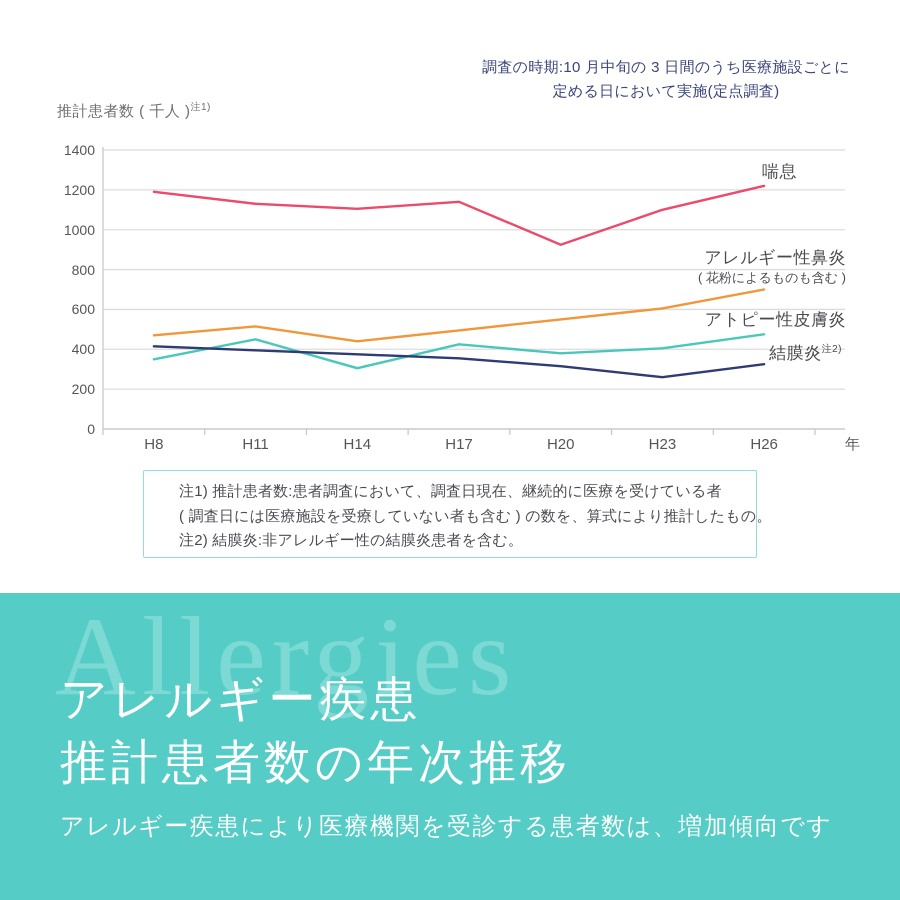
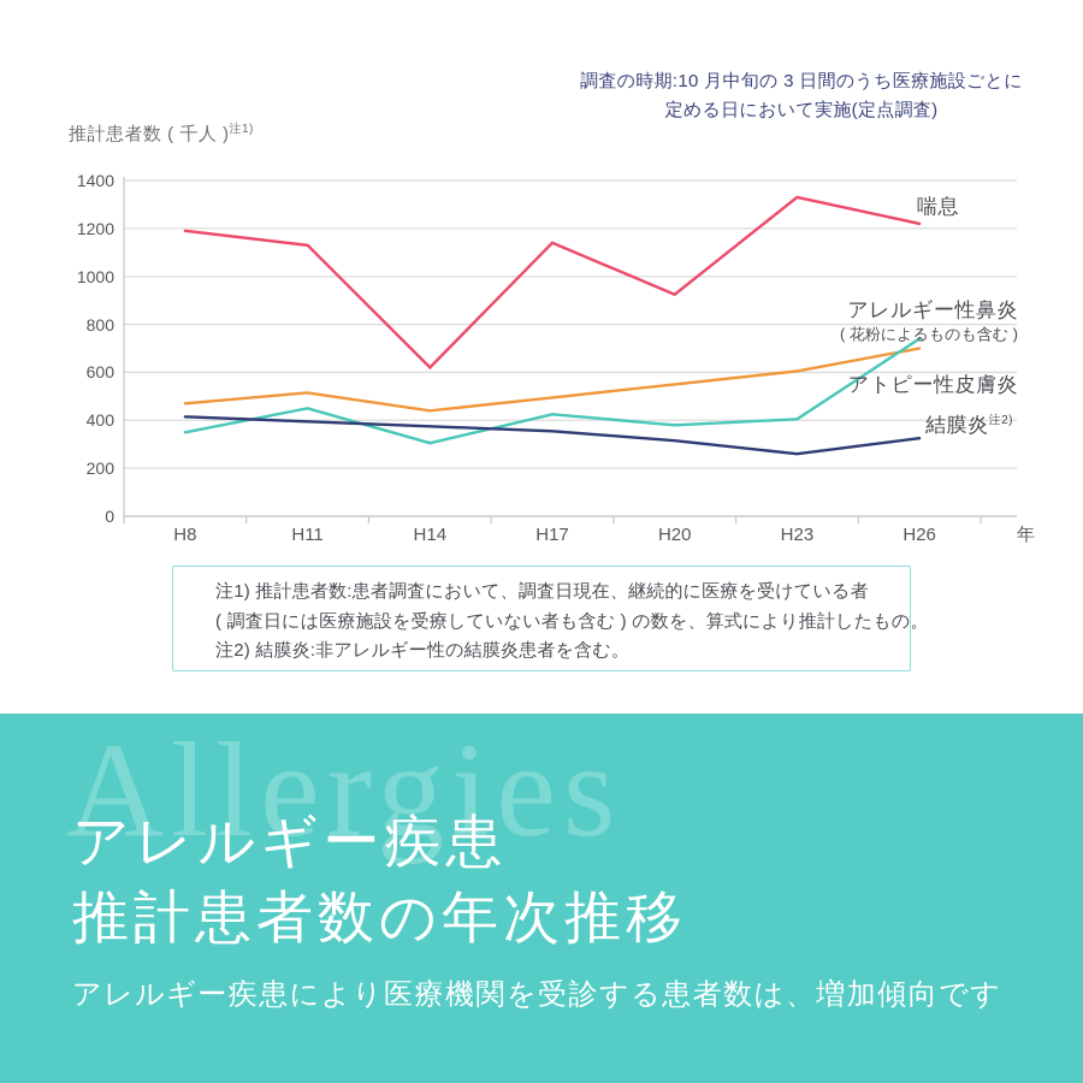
喘息/H14: 1100 -> 620
喘息/H23: 1100 -> 1330
アトピー性皮膚炎/H26: 480 -> 740
